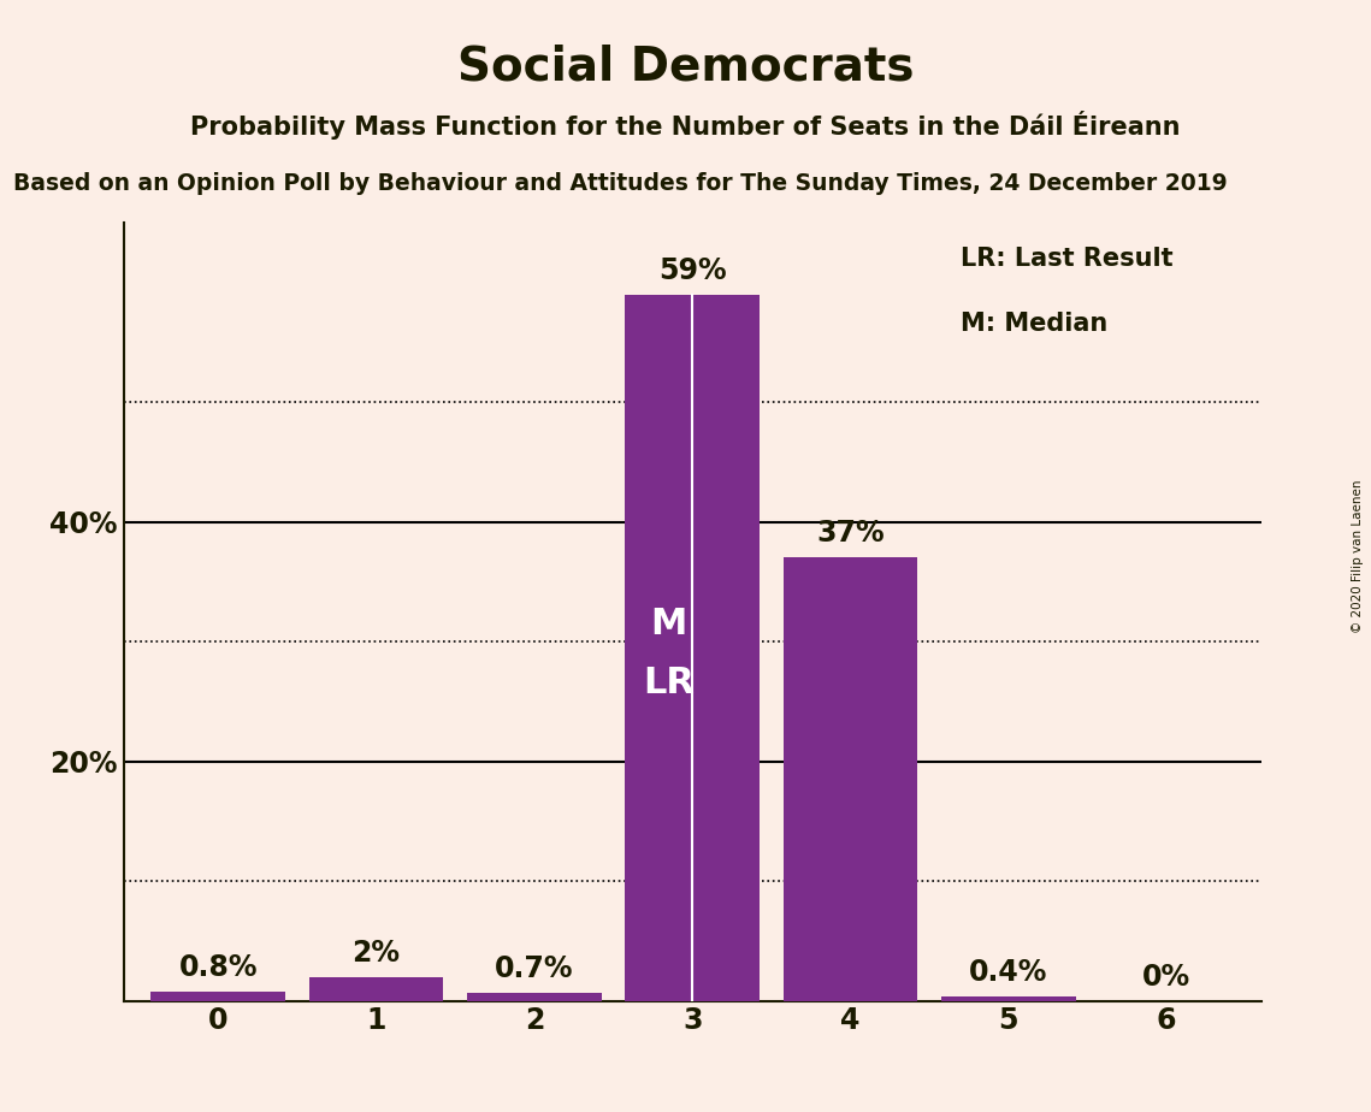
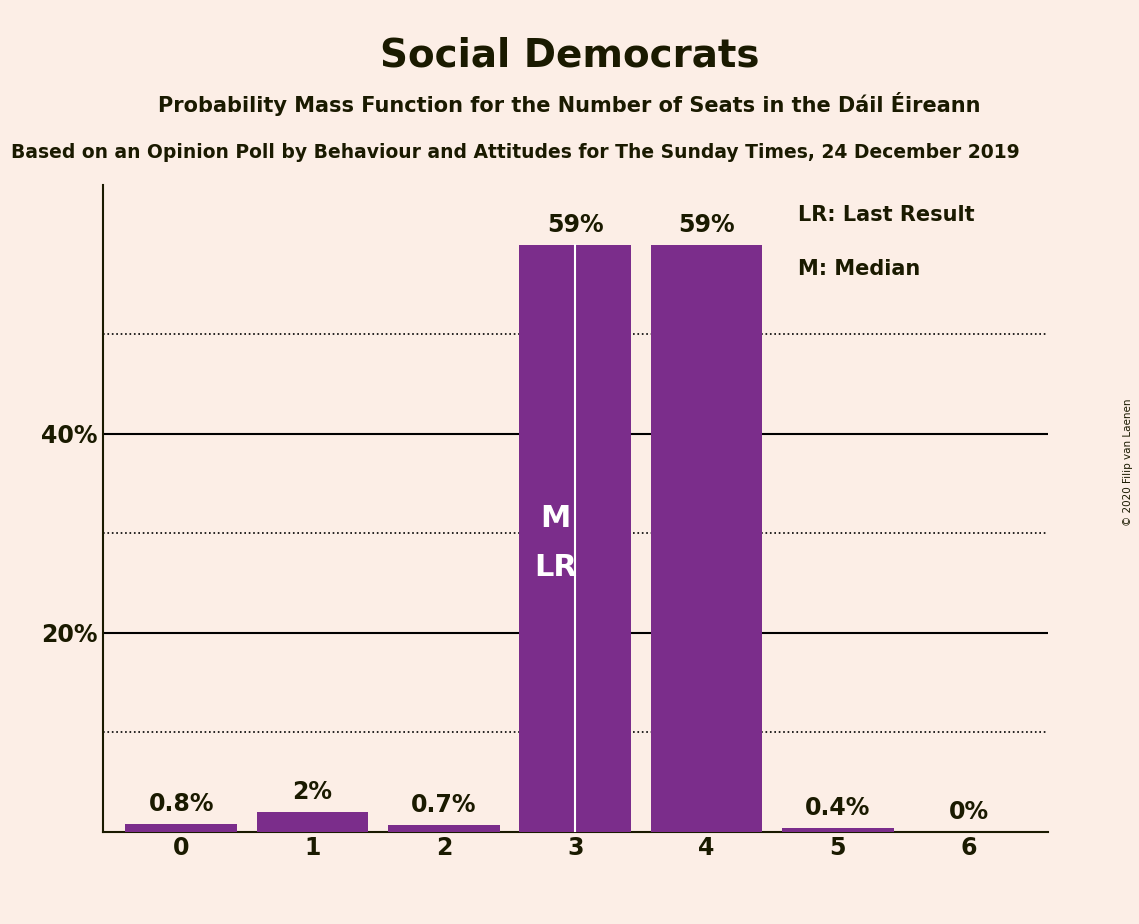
4: 37% -> 59%
